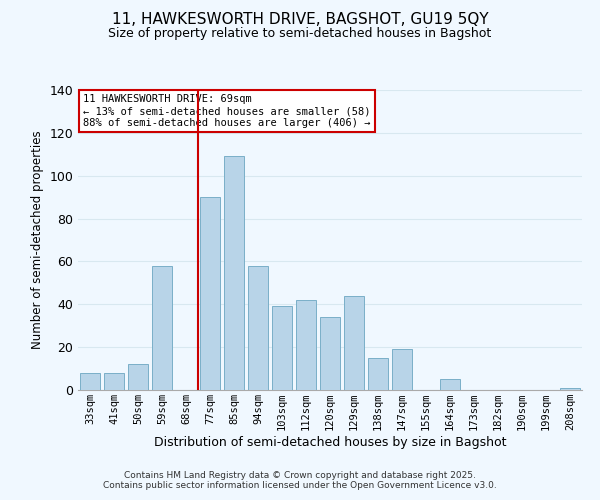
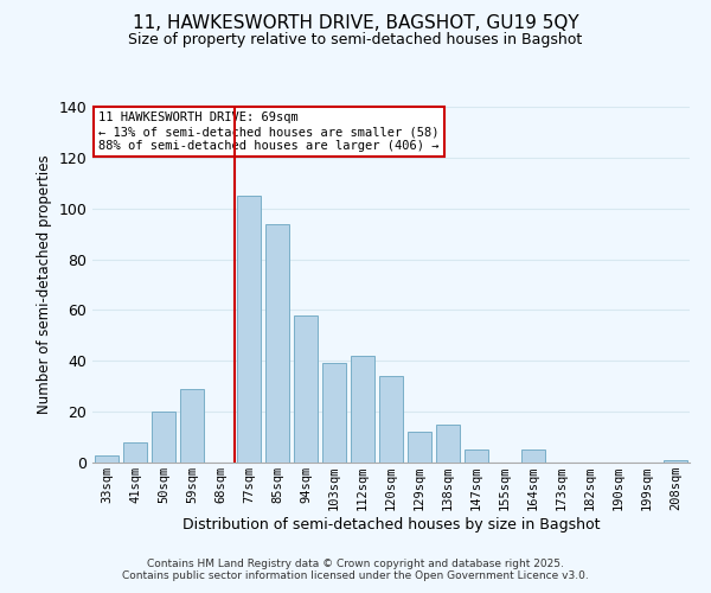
33sqm: 8 -> 3
50sqm: 12 -> 20
59sqm: 58 -> 29
77sqm: 90 -> 105
85sqm: 109 -> 94
129sqm: 44 -> 12
147sqm: 19 -> 5
